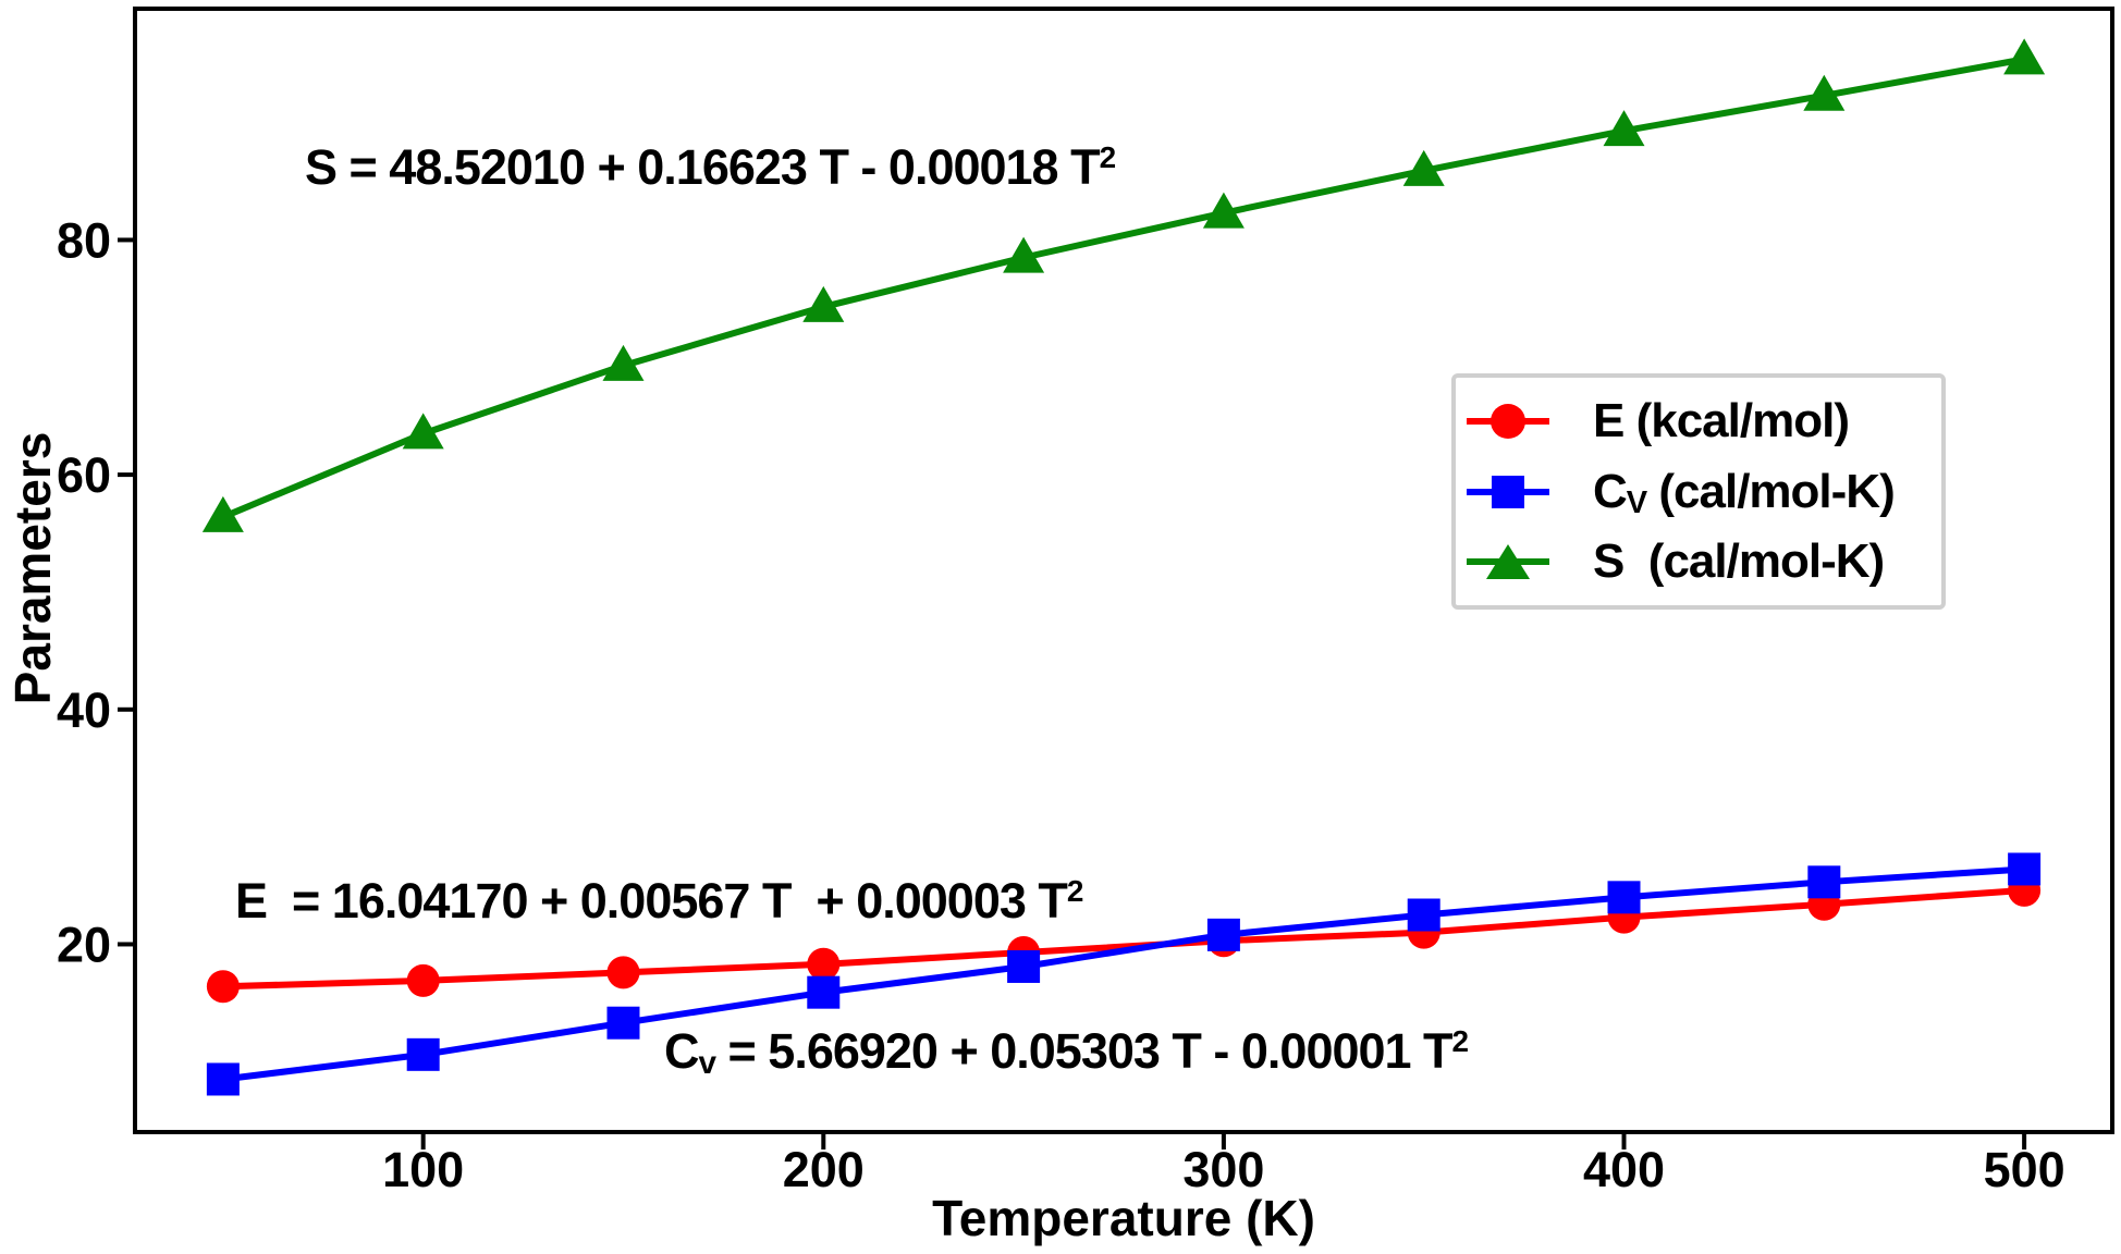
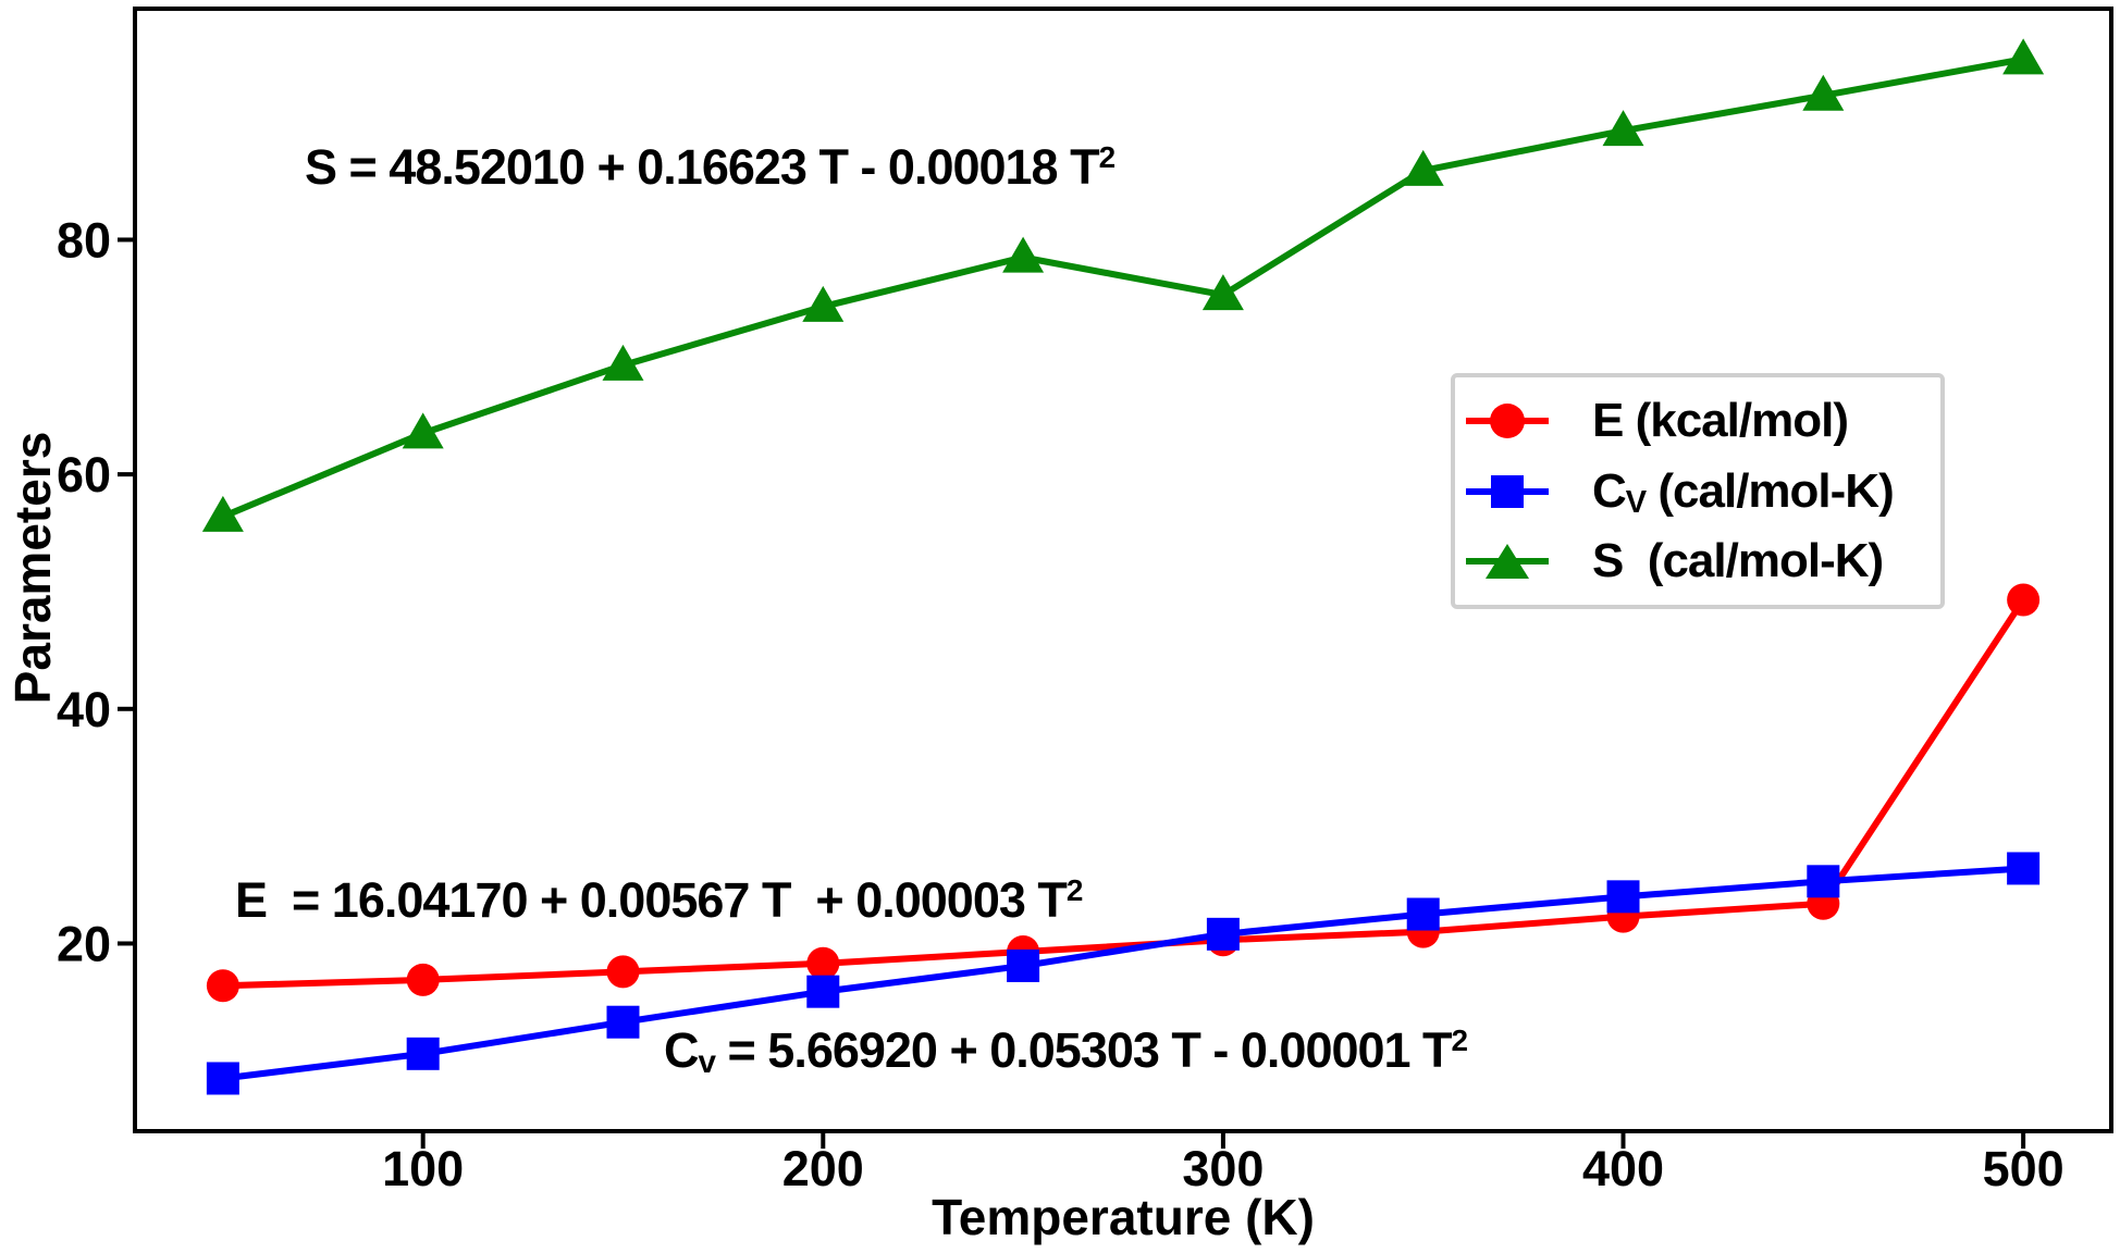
S (cal/mol-K)/300: 82.3 -> 75.3
E (kcal/mol)/500: 24.6 -> 49.3
